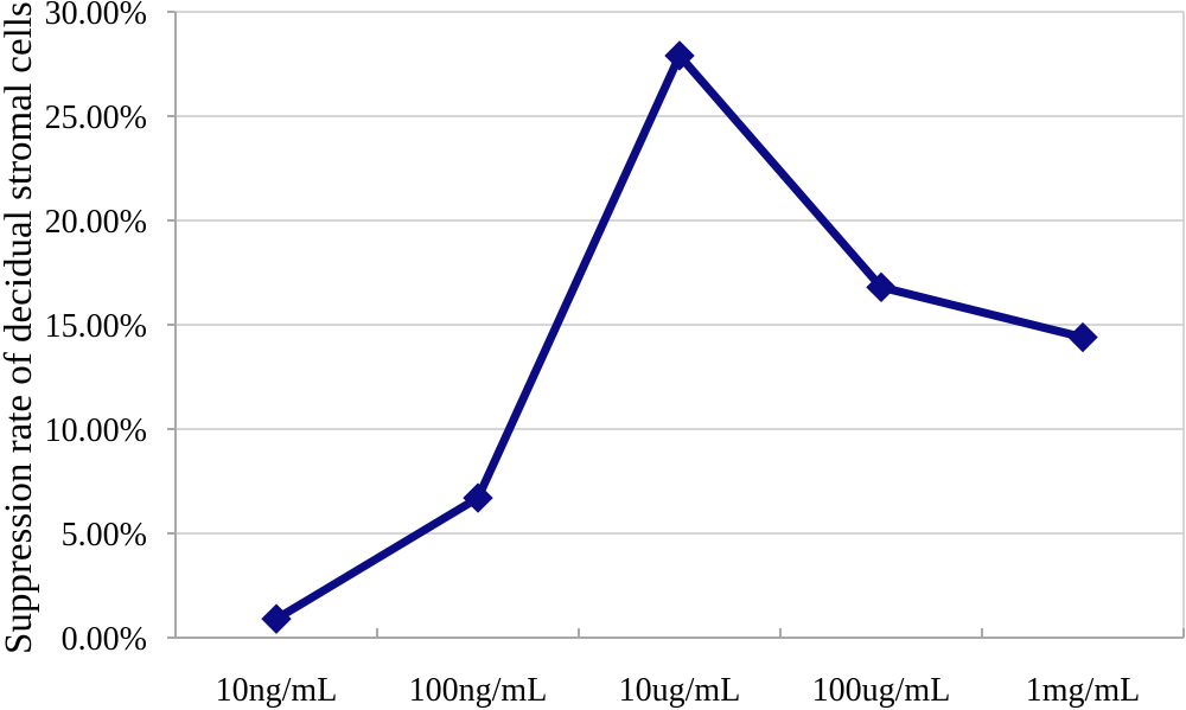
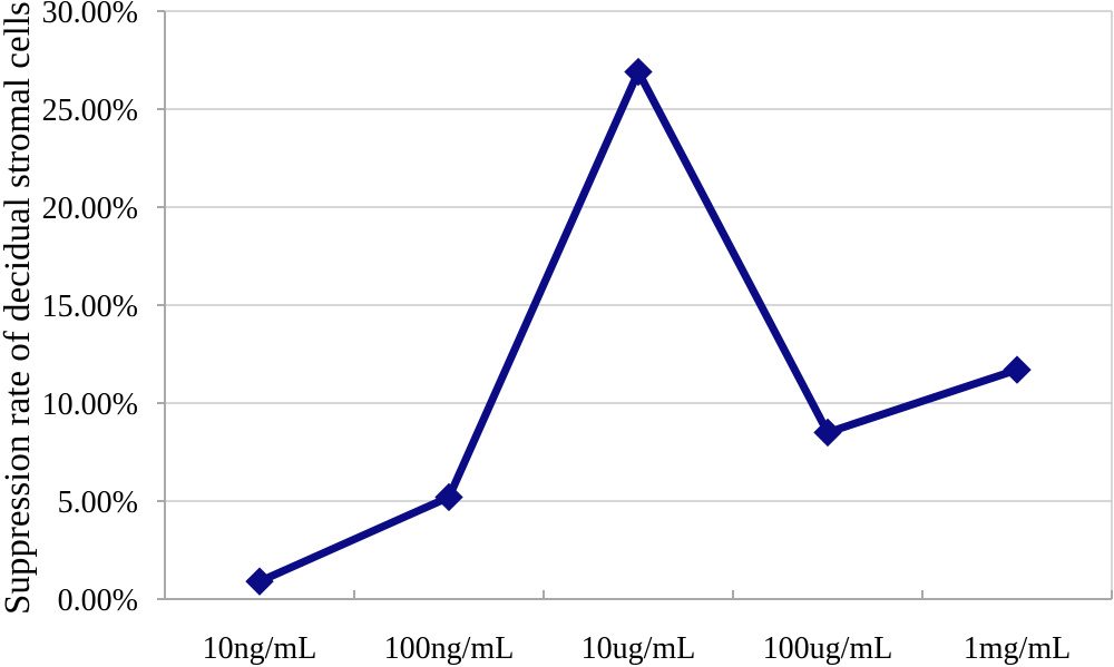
100ng/mL: 6.7% -> 5.2%
10ug/mL: 27.9% -> 26.9%
100ug/mL: 16.8% -> 8.5%
1mg/mL: 14.4% -> 11.7%
